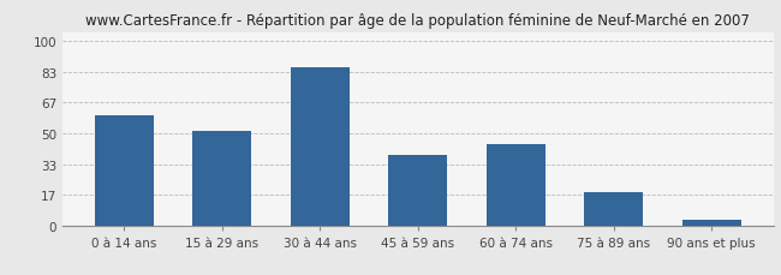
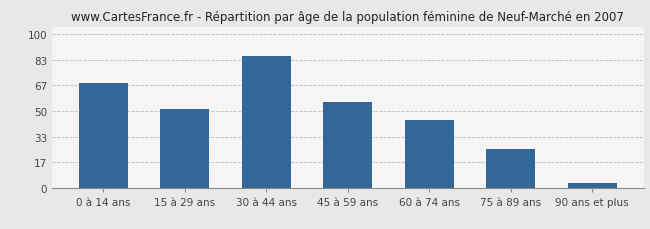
0 à 14 ans: 60 -> 68
45 à 59 ans: 38 -> 56
75 à 89 ans: 18 -> 25
